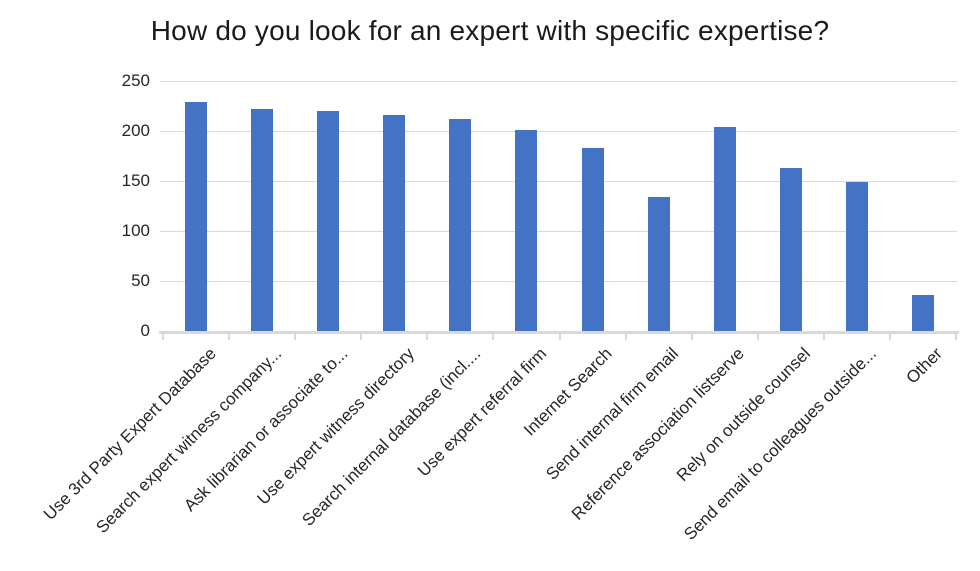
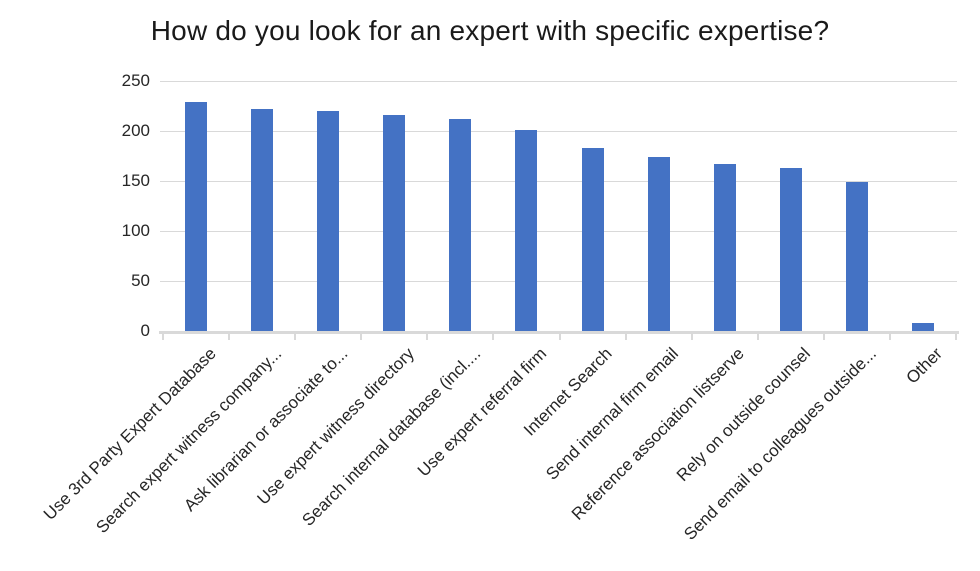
Send internal firm email: 134 -> 174
Reference association listserve: 204 -> 167
Other: 36 -> 8
